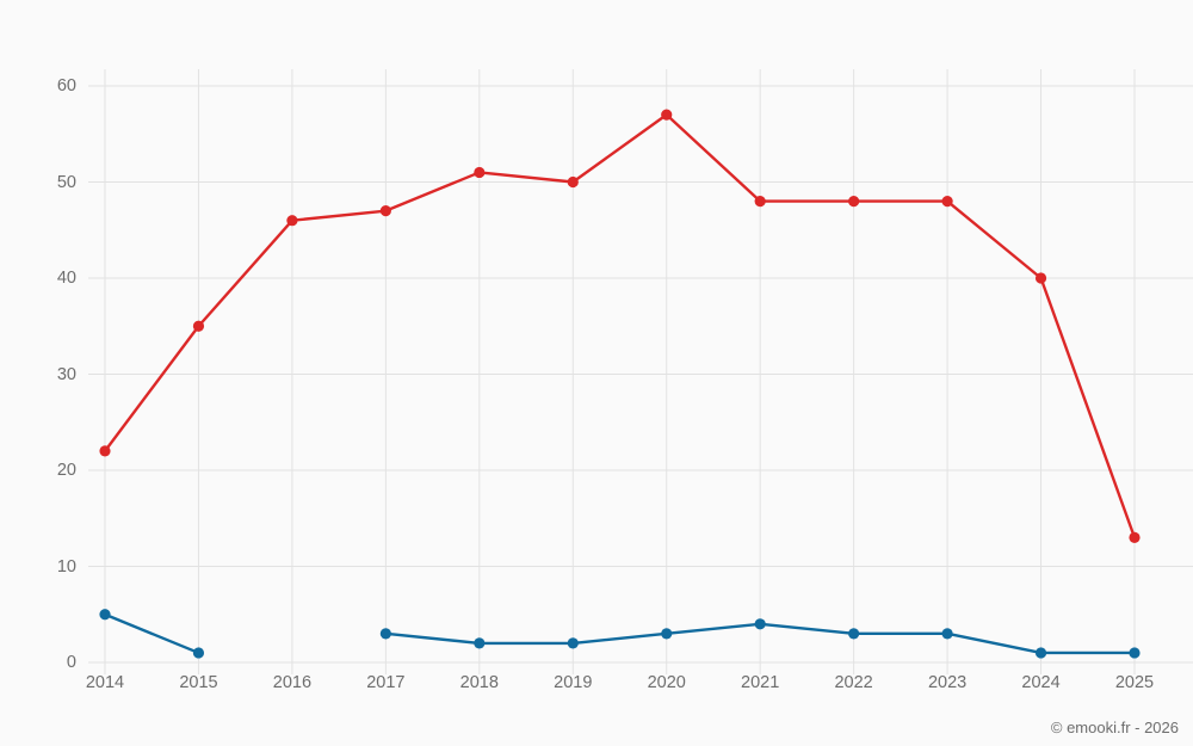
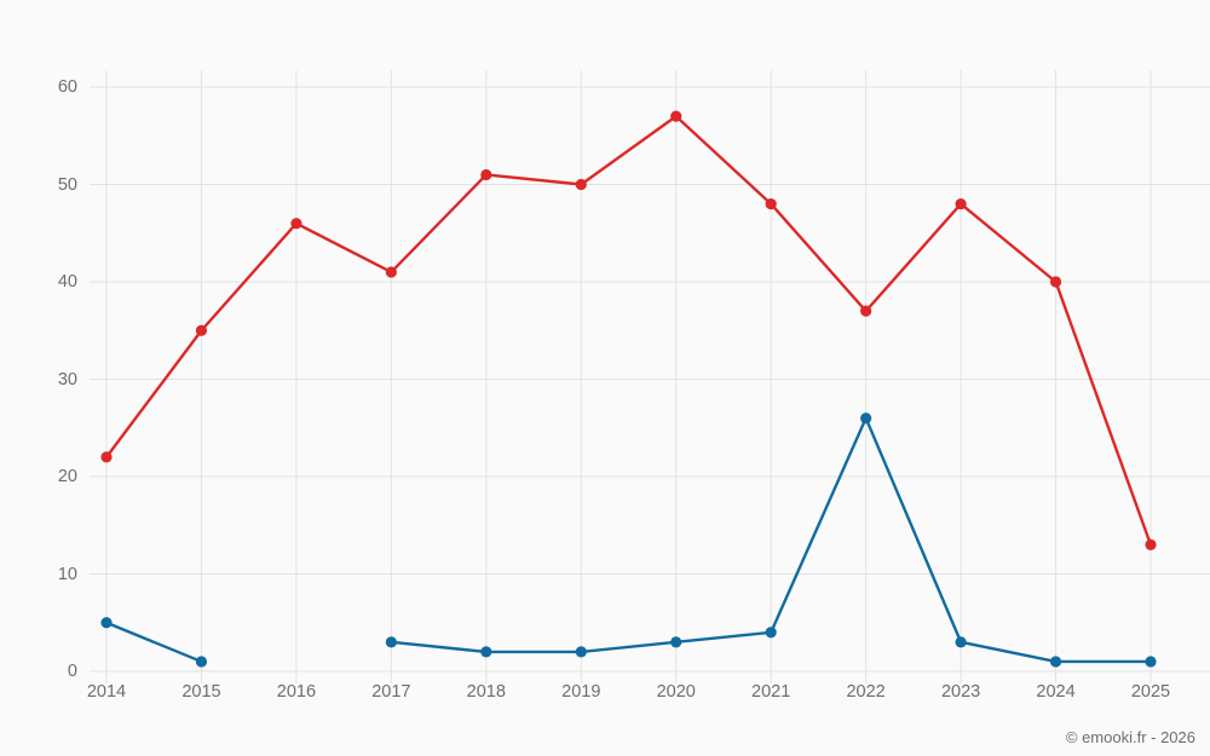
Houses/2017: 47 -> 41
Houses/2022: 48 -> 37
Apartments/2022: 3 -> 26
